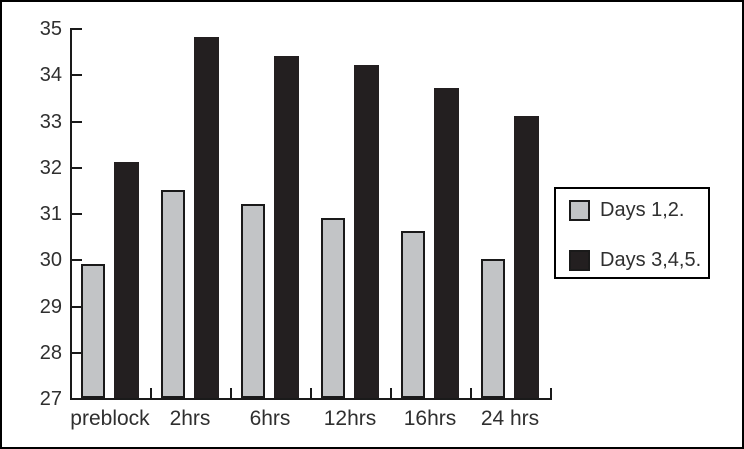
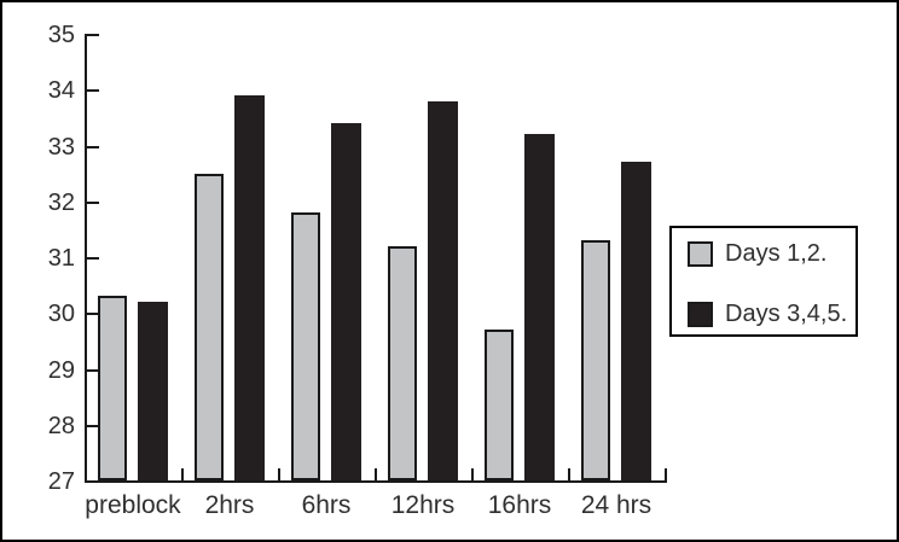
Days 1,2./preblock: 29.9 -> 30.3
Days 3,4,5./preblock: 32.1 -> 30.2
Days 1,2./2hrs: 31.5 -> 32.5
Days 3,4,5./2hrs: 34.8 -> 33.9
Days 1,2./6hrs: 31.2 -> 31.8
Days 3,4,5./6hrs: 34.4 -> 33.4
Days 1,2./12hrs: 30.9 -> 31.2
Days 3,4,5./12hrs: 34.2 -> 33.8
Days 1,2./16hrs: 30.6 -> 29.7
Days 3,4,5./16hrs: 33.7 -> 33.2
Days 1,2./24 hrs: 30.0 -> 31.3
Days 3,4,5./24 hrs: 33.1 -> 32.7
